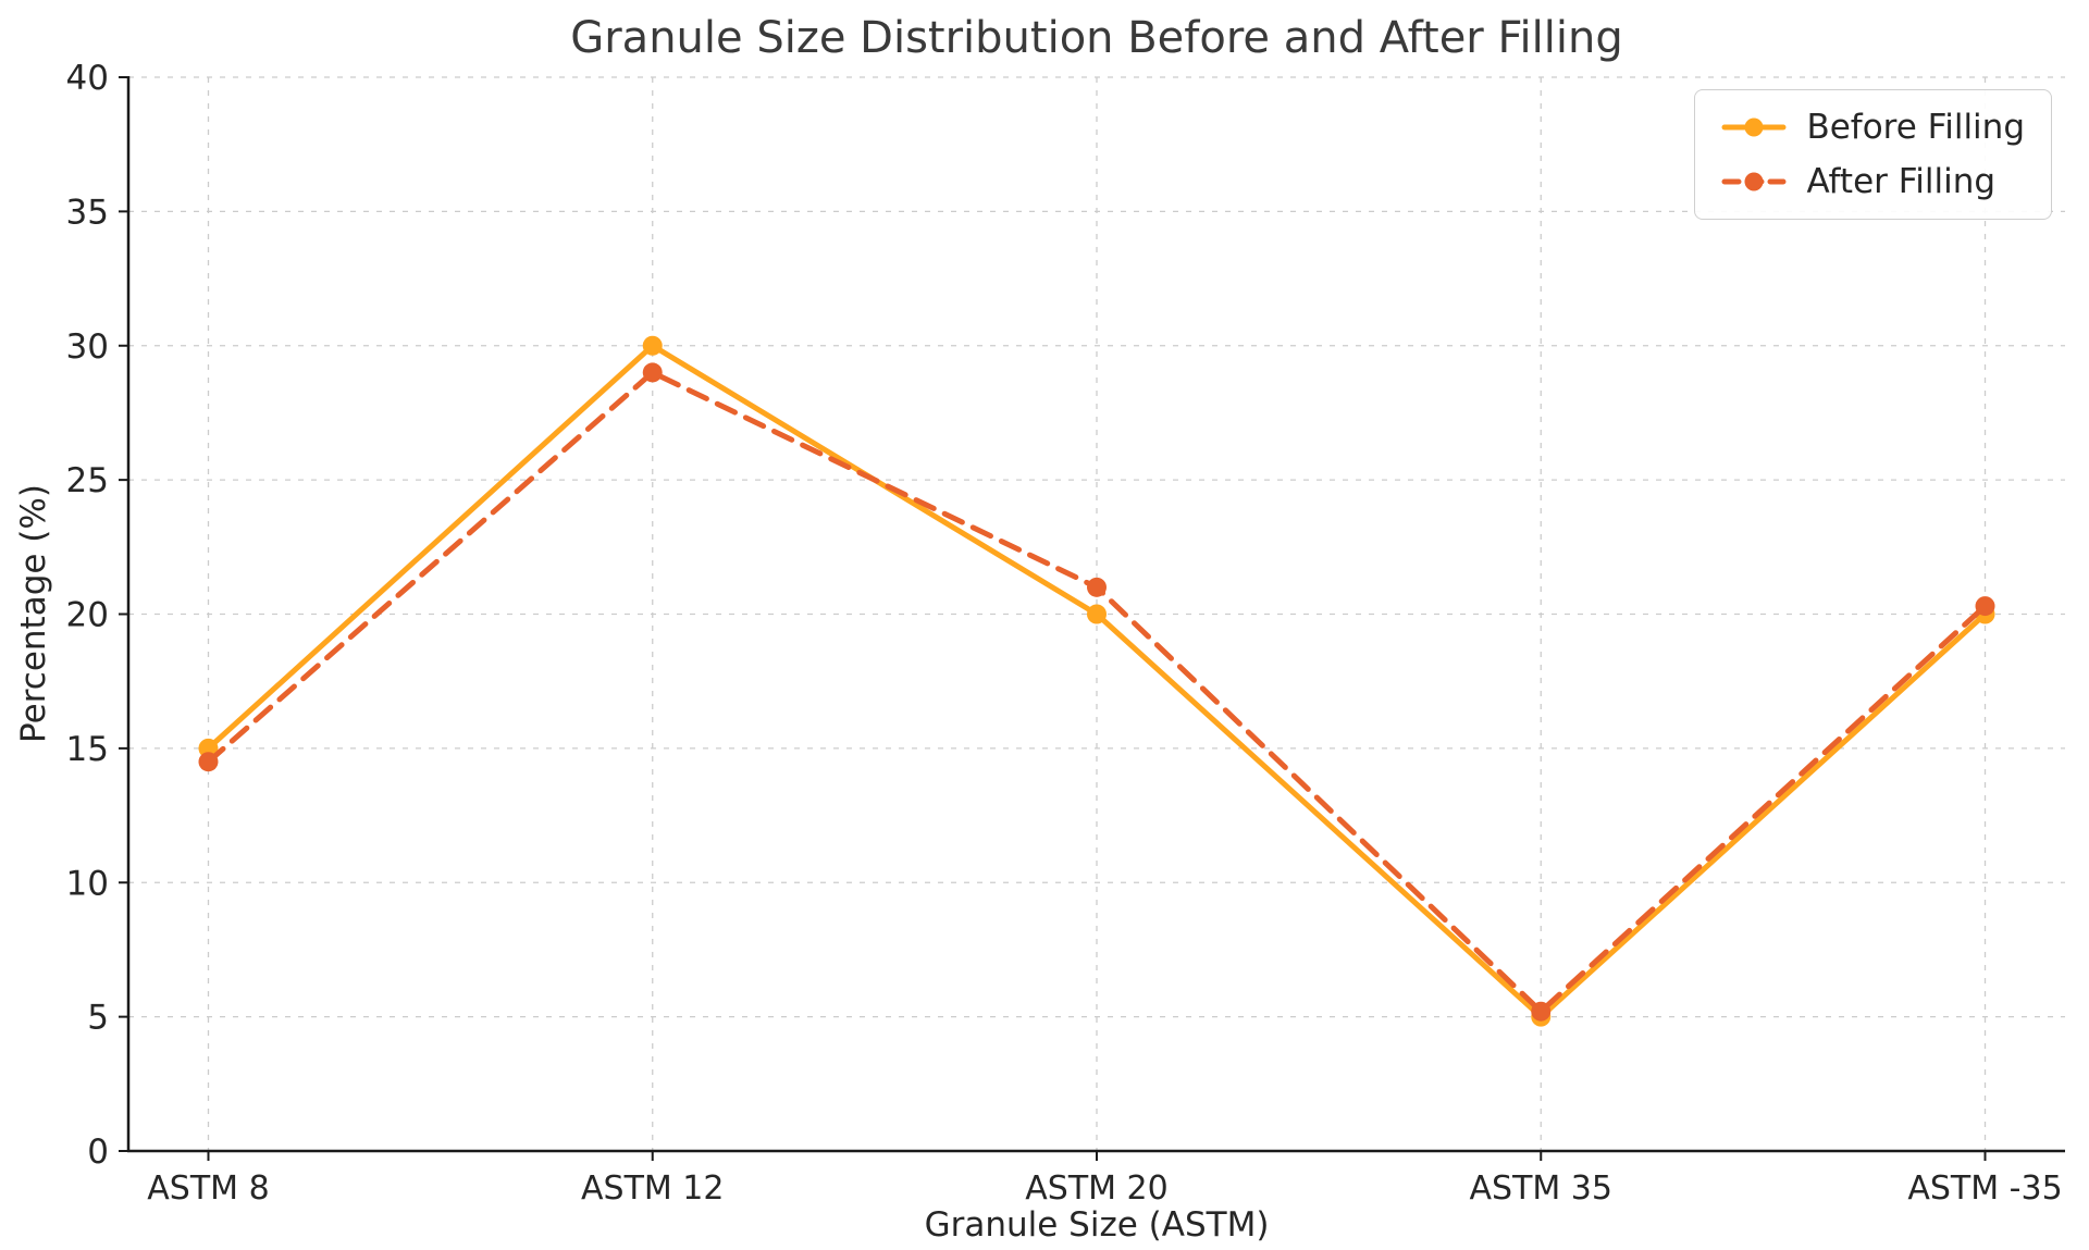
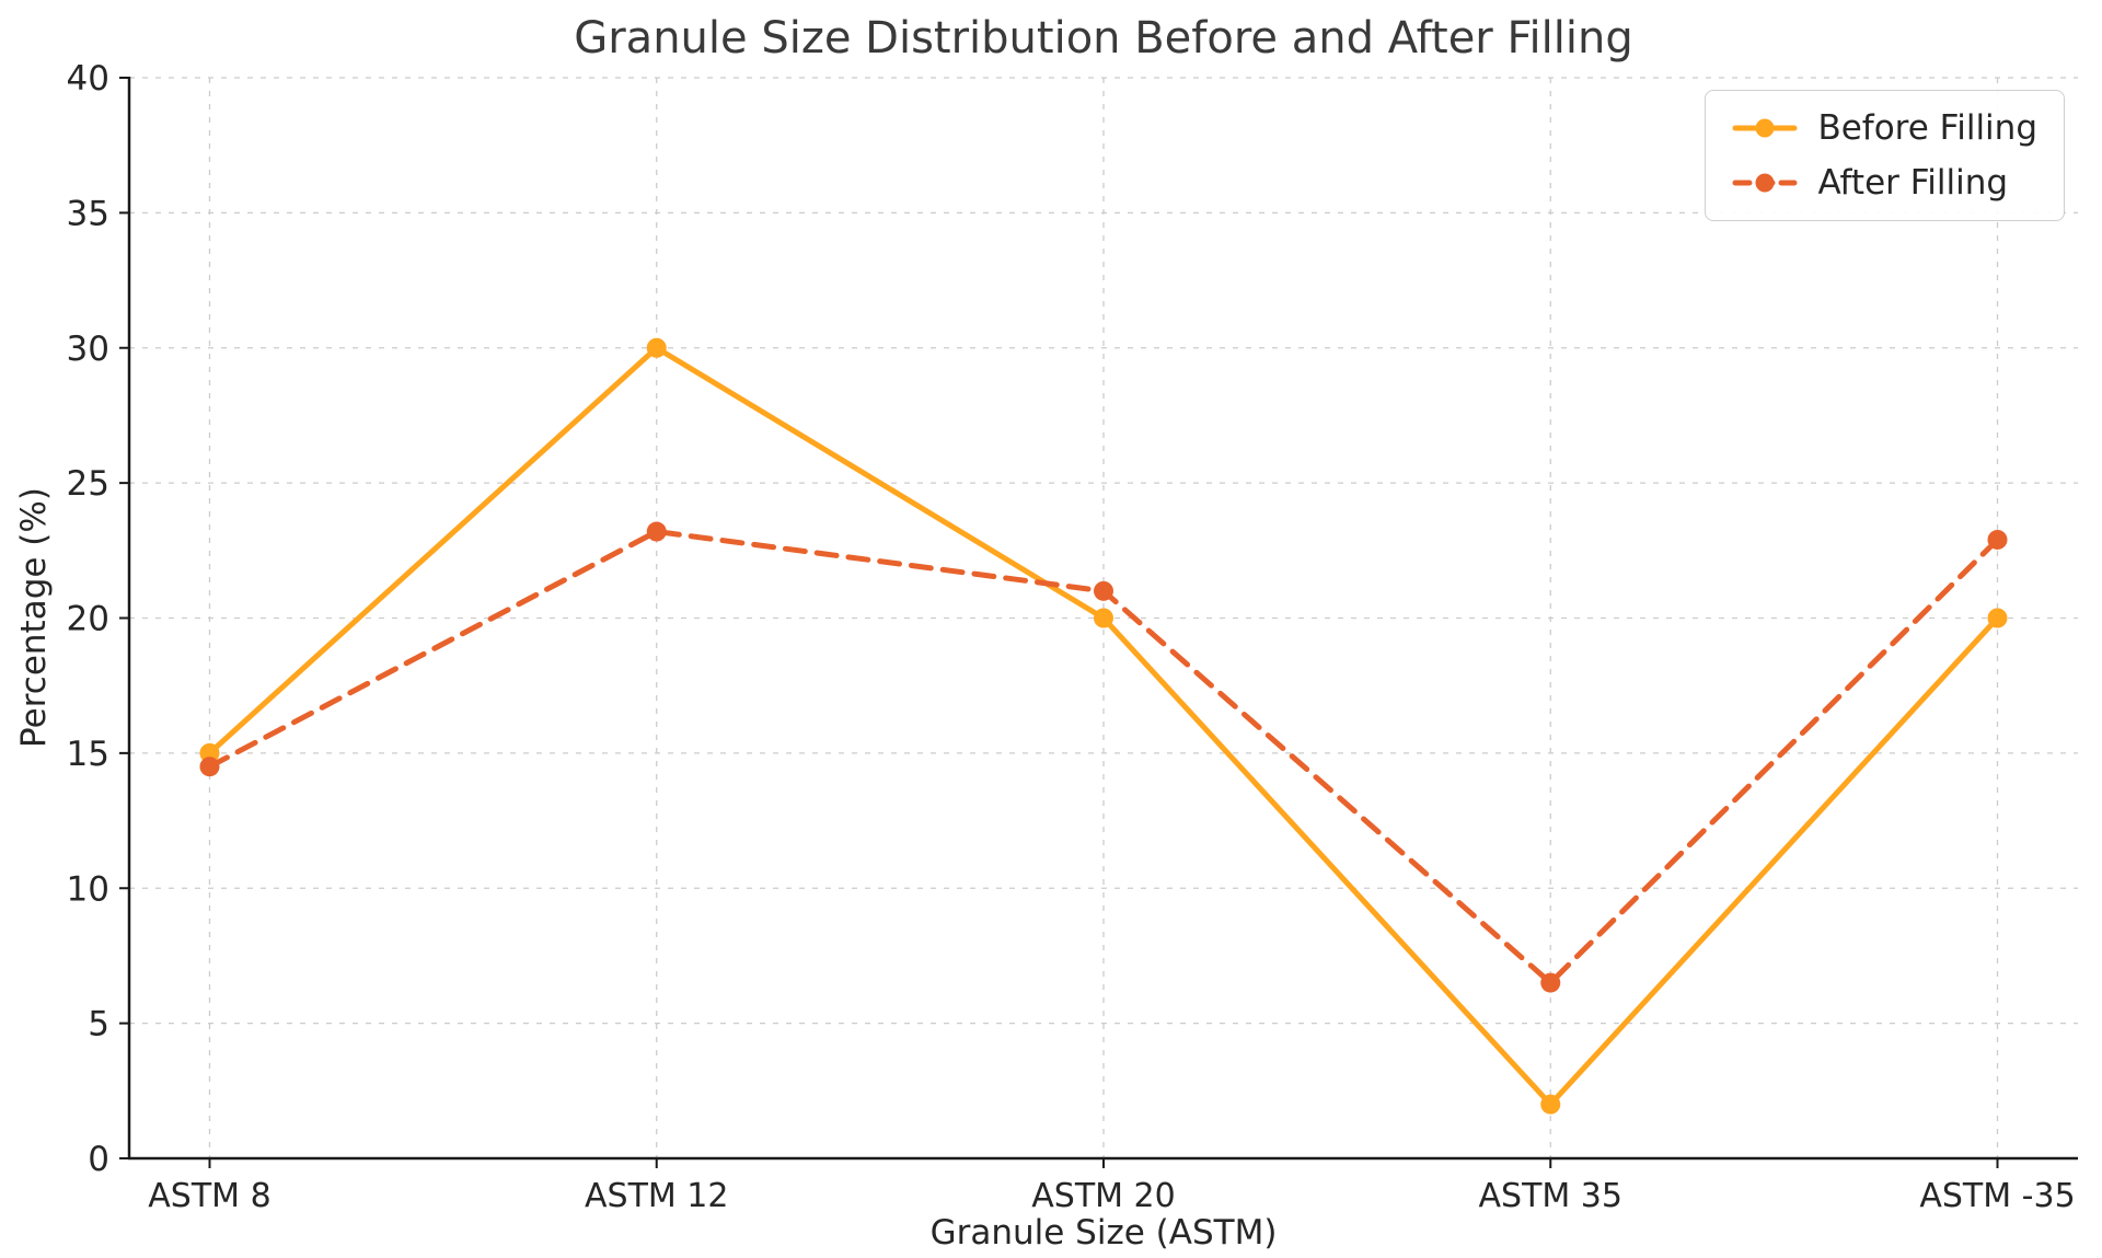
After Filling/ASTM 12: 29.0 -> 23.2
Before Filling/ASTM 35: 5 -> 2
After Filling/ASTM 35: 5.2 -> 6.5
After Filling/ASTM -35: 20.3 -> 22.9
